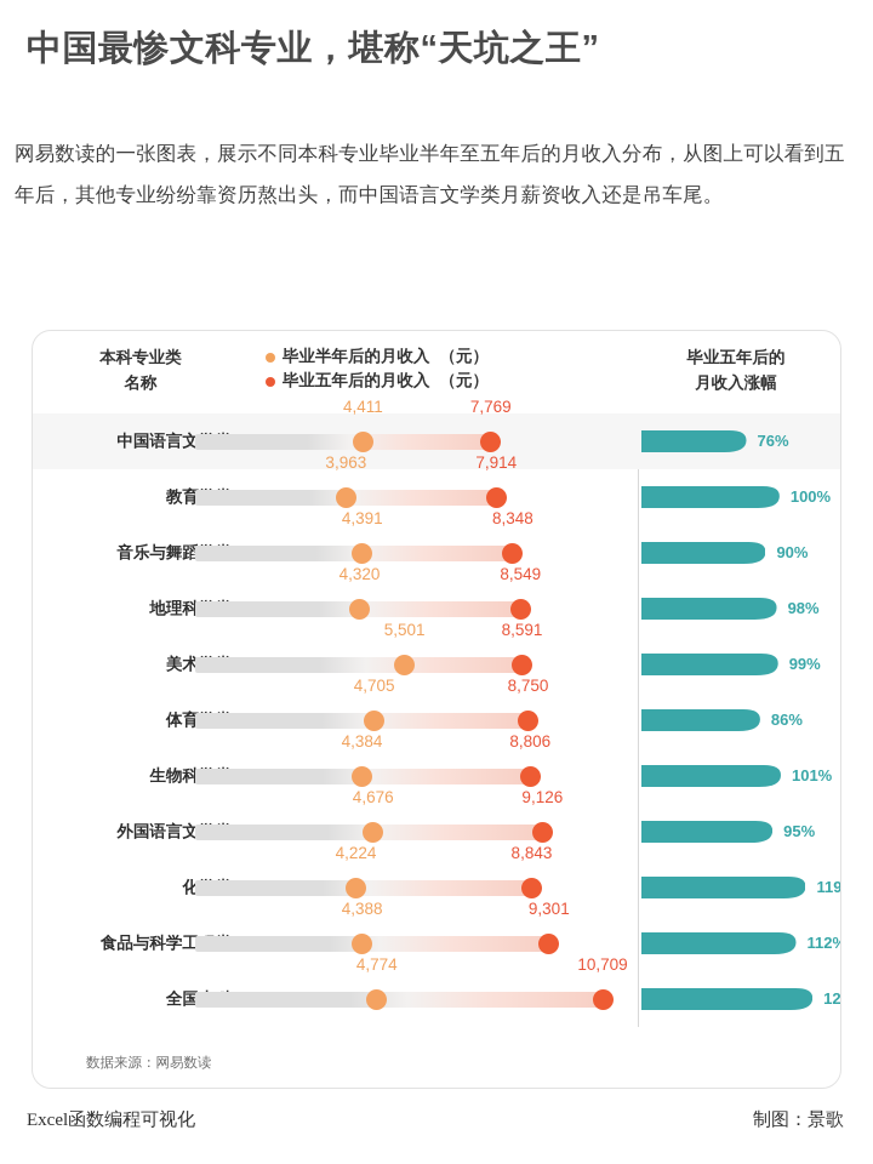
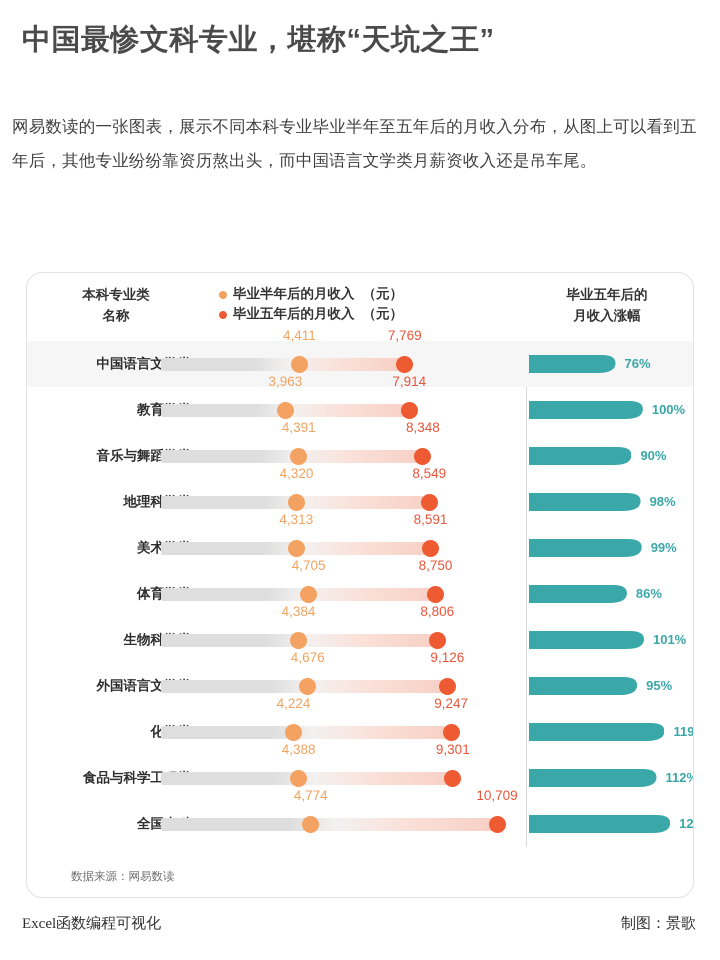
毕业半年后的月收入（元）/美术学类: 5,501 -> 4,313
毕业五年后的月收入（元）/化学类: 8,843 -> 9,247
